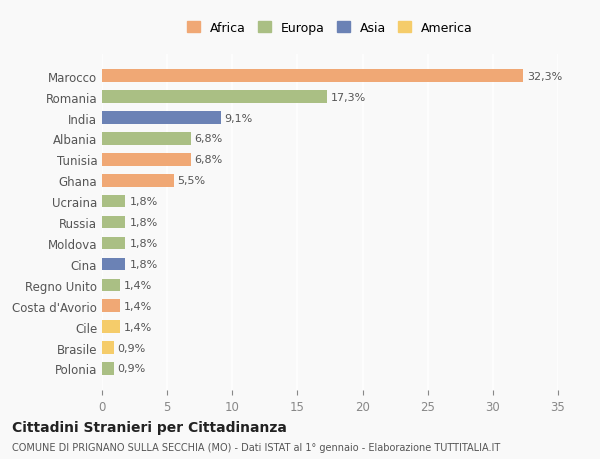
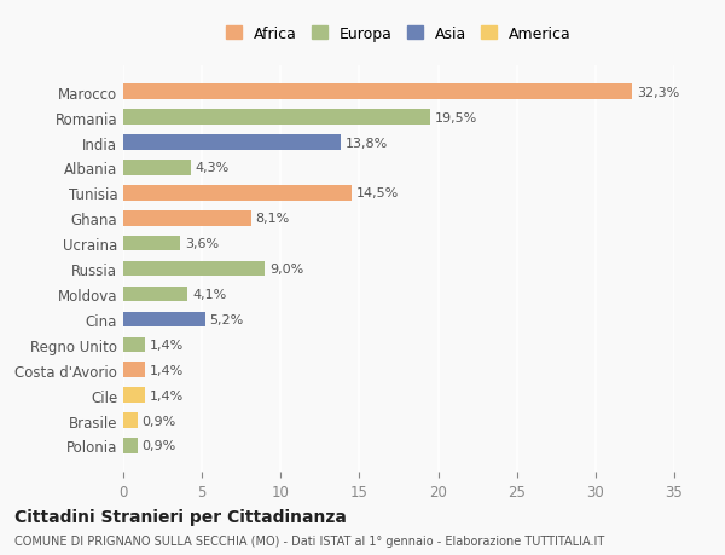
Romania: 17,3% -> 19,5%
India: 9,1% -> 13,8%
Albania: 6,8% -> 4,3%
Tunisia: 6,8% -> 14,5%
Ghana: 5,5% -> 8,1%
Ucraina: 1,8% -> 3,6%
Russia: 1,8% -> 9,0%
Moldova: 1,8% -> 4,1%
Cina: 1,8% -> 5,2%
